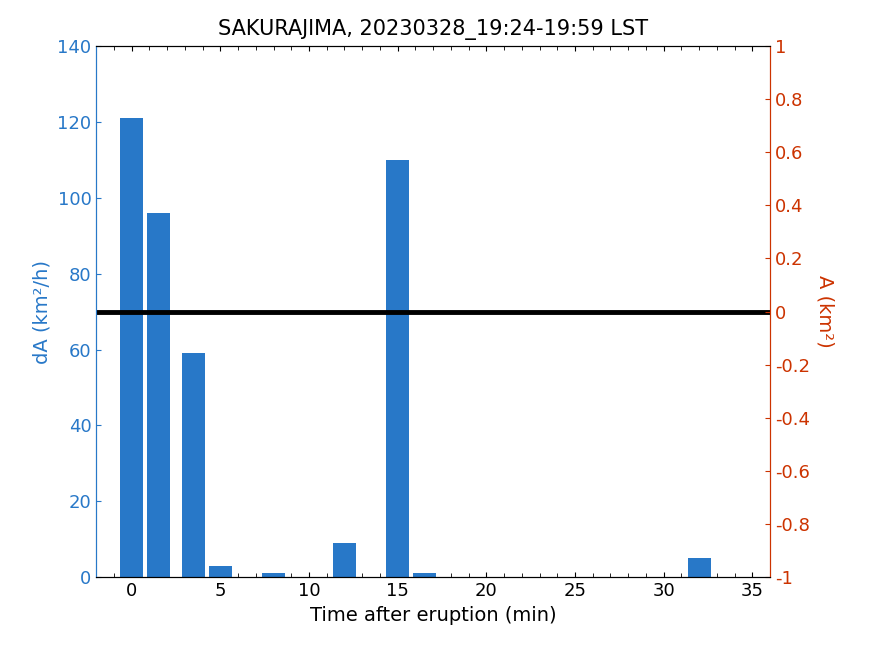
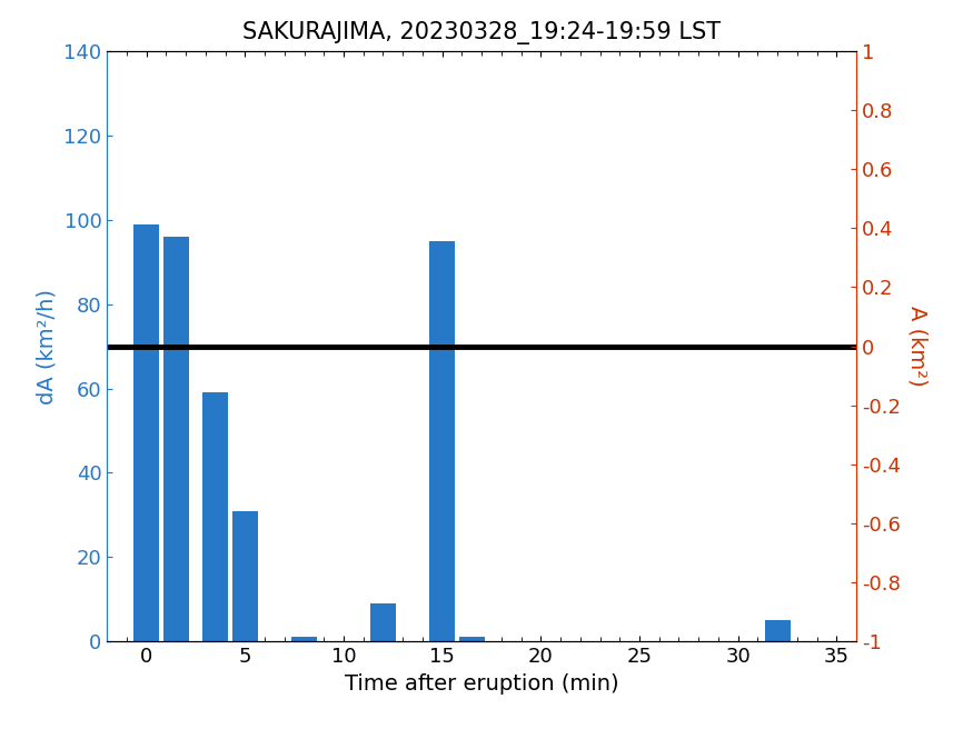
0: 121 -> 99
5: 3 -> 31
15: 110 -> 95
